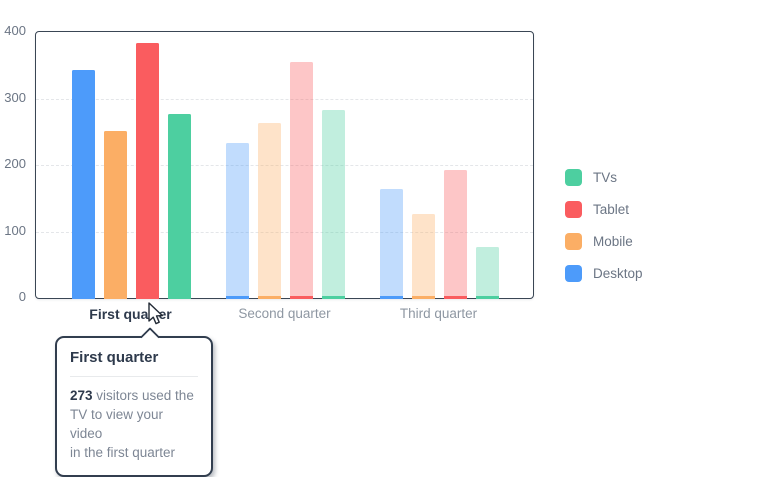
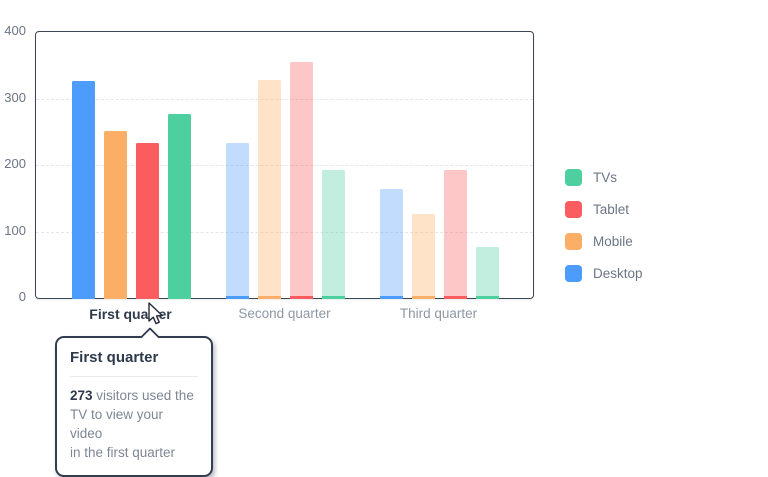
Desktop/First quarter: 340 -> 320
Tablet/First quarter: 380 -> 230
Mobile/Second quarter: 260 -> 320
TVs/Second quarter: 280 -> 190
